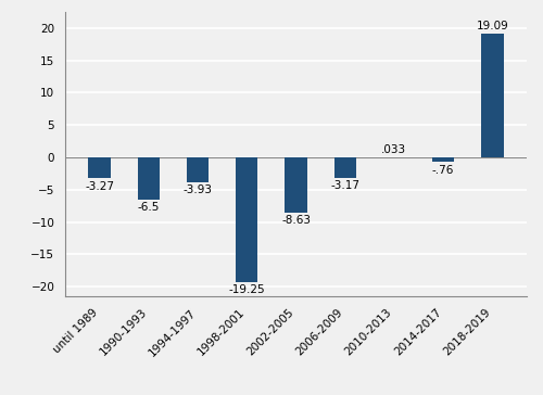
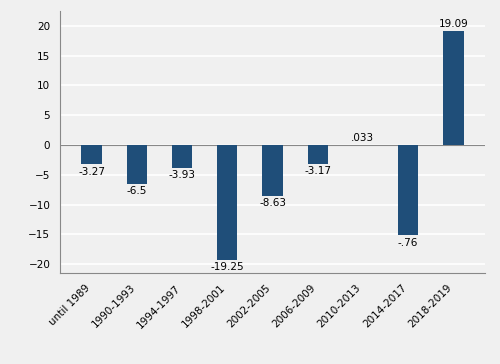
2014-2017: -0.8 -> -15.2
